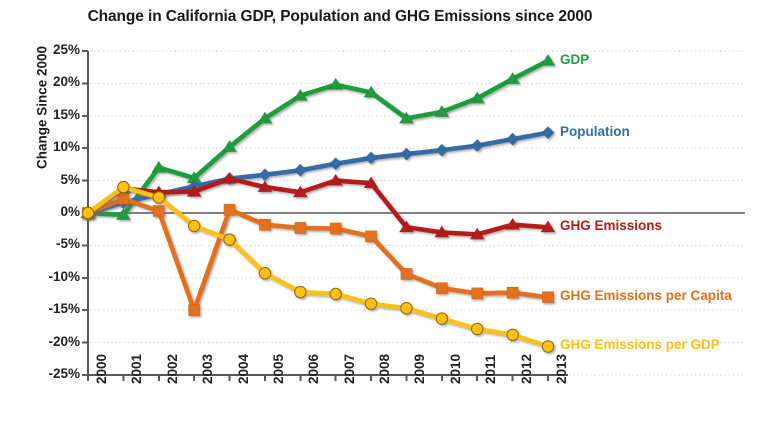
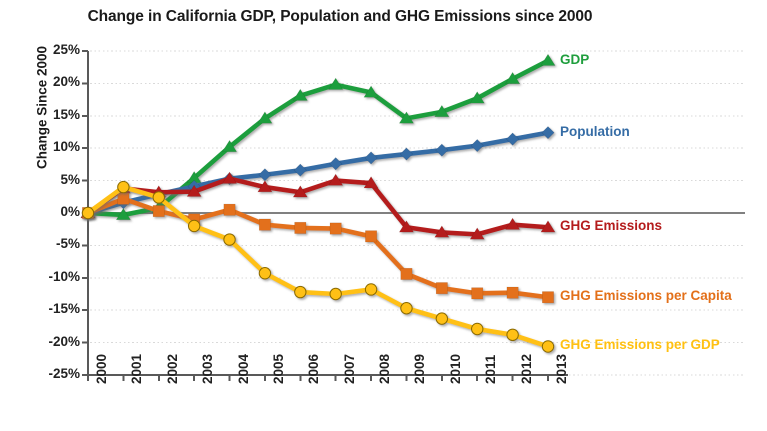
GDP/2002: 7% -> 1%
GHG Emissions per Capita/2003: -15% -> -1%
GHG Emissions per GDP/2008: -14% -> -12%
